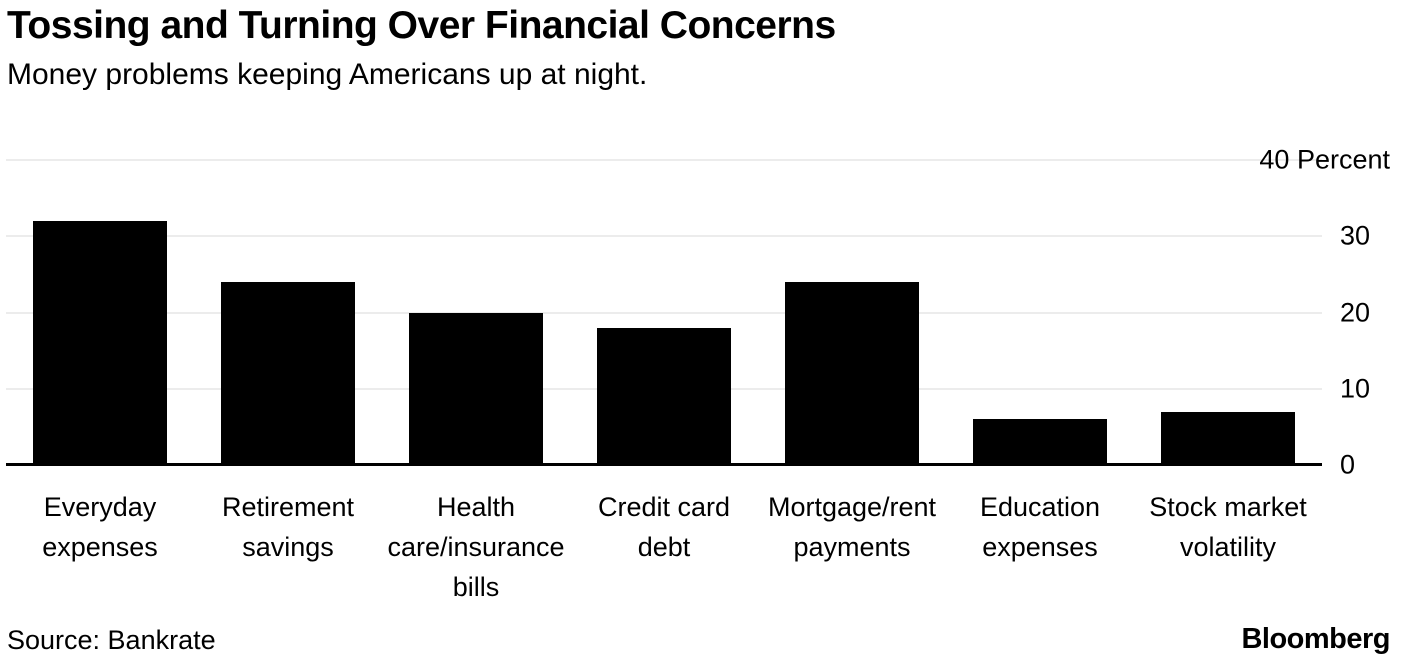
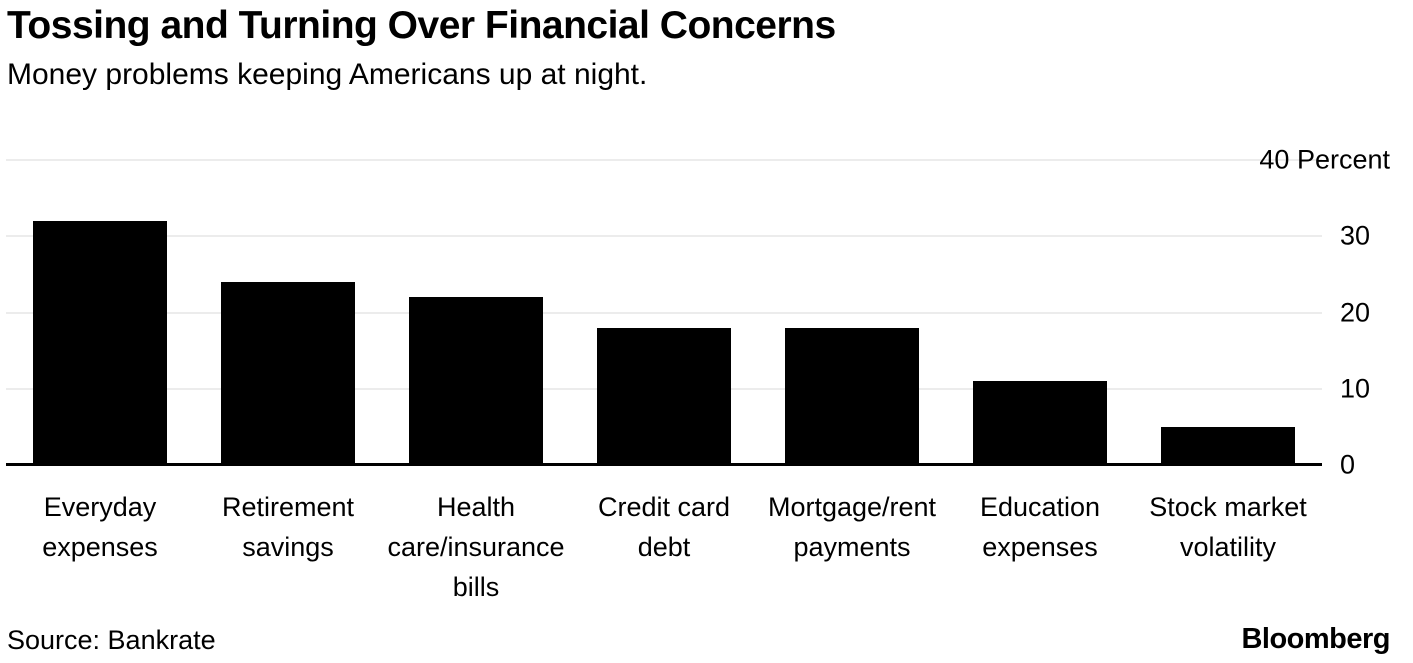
Health care/insurance bills: 20 -> 22
Mortgage/rent payments: 24 -> 18
Education expenses: 6 -> 11
Stock market volatility: 7 -> 5
